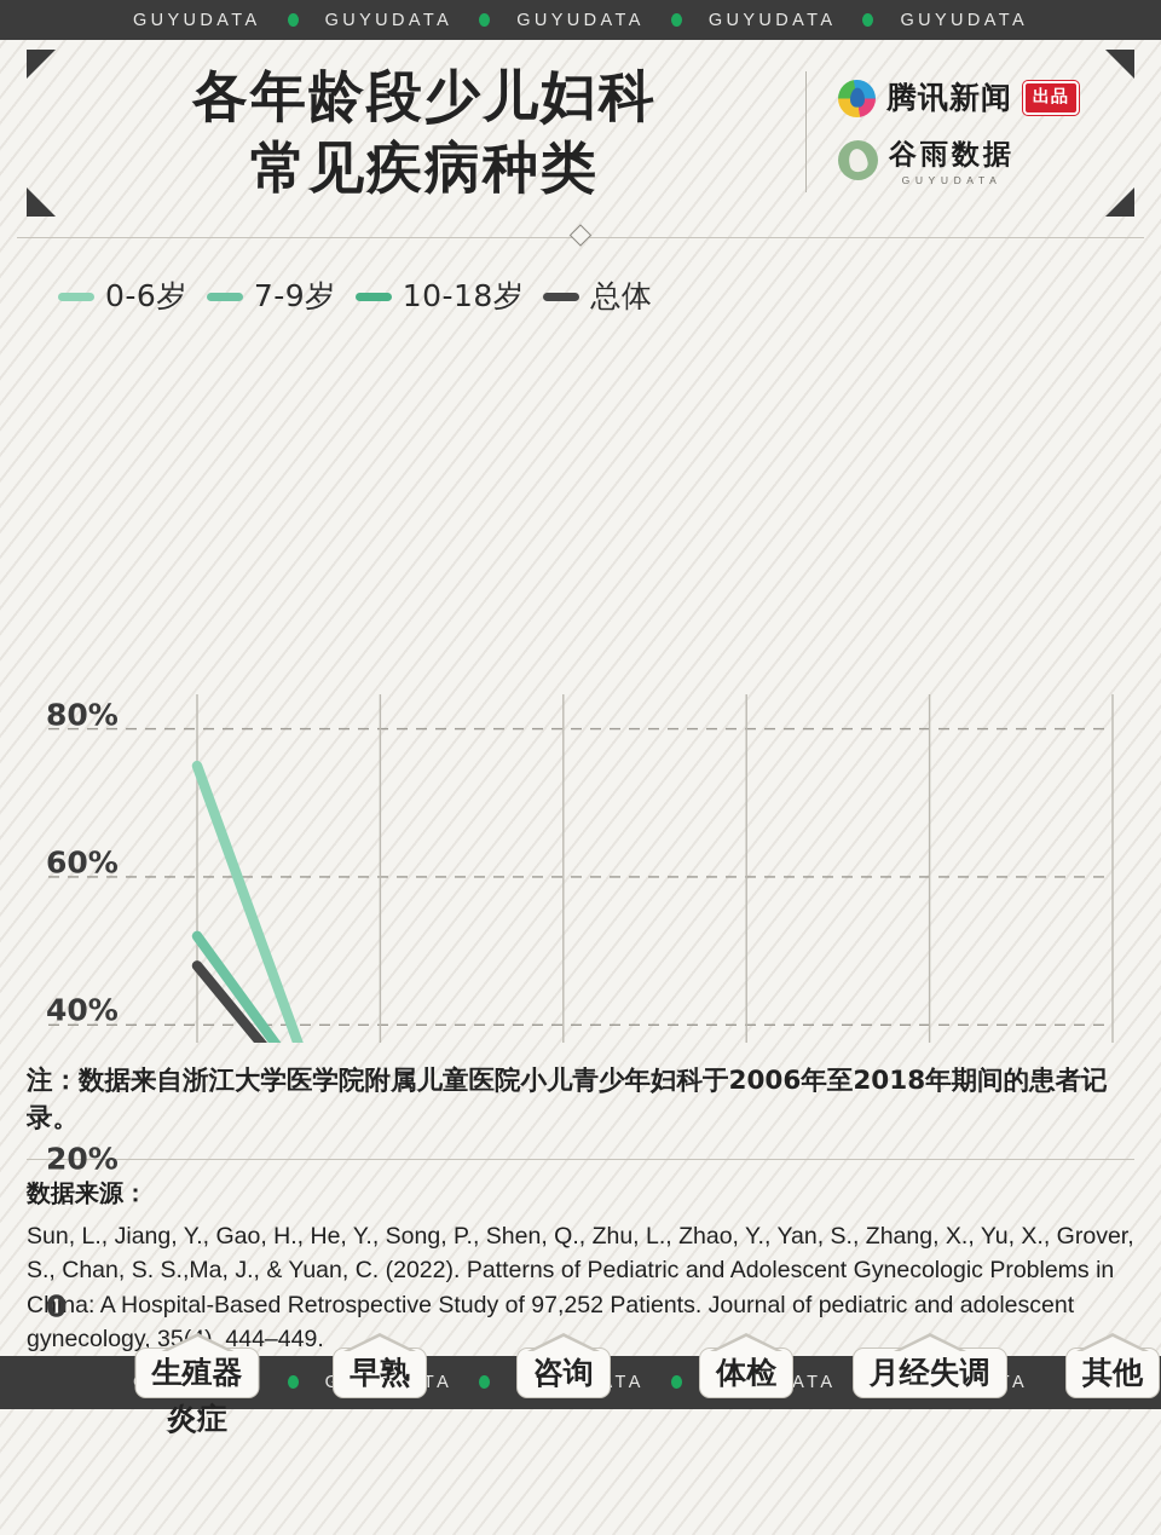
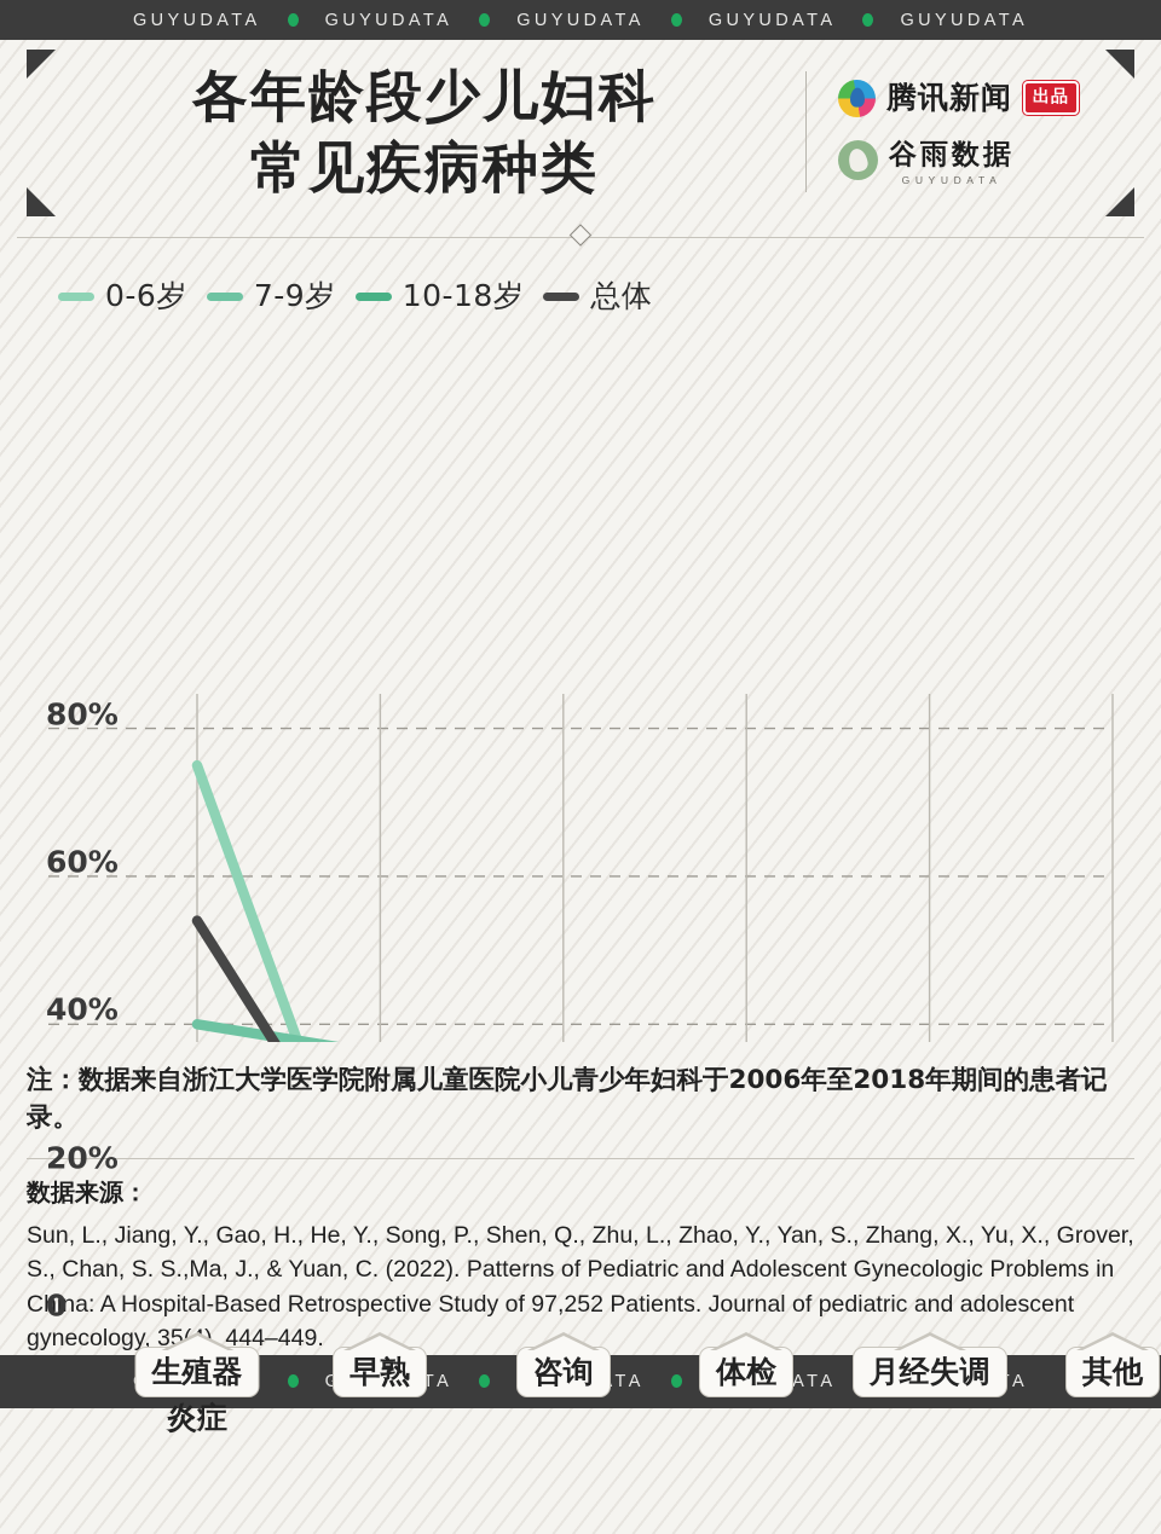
7-9岁/生殖器炎症: 52% -> 40%
10-18岁/生殖器炎症: 6% -> 20%
总体/生殖器炎症: 48% -> 54%
7-9岁/早熟: 18% -> 36%
总体/早熟: 18% -> 15%
